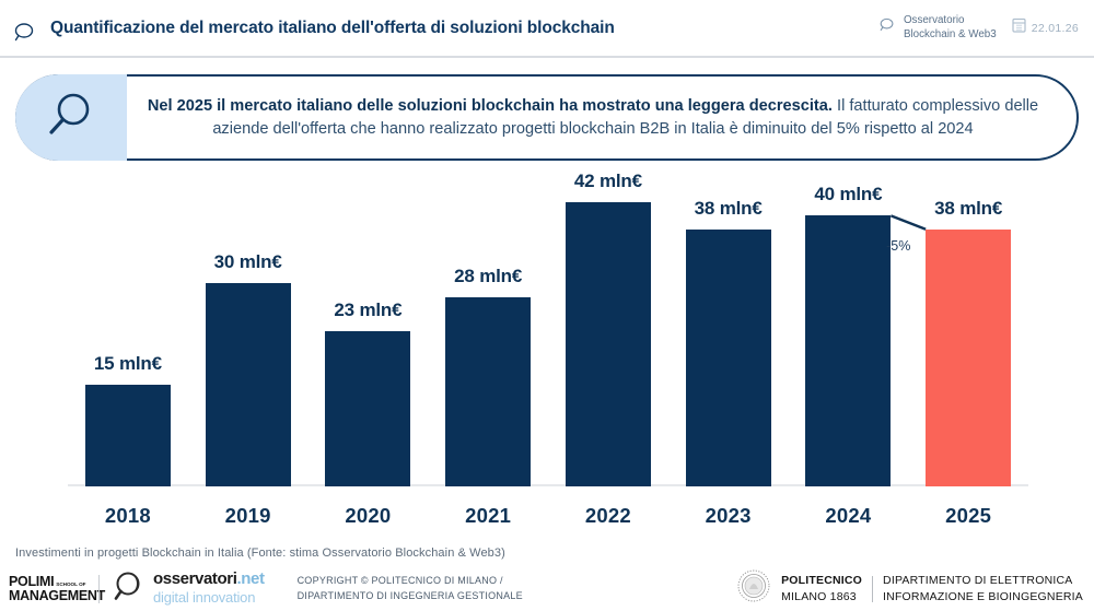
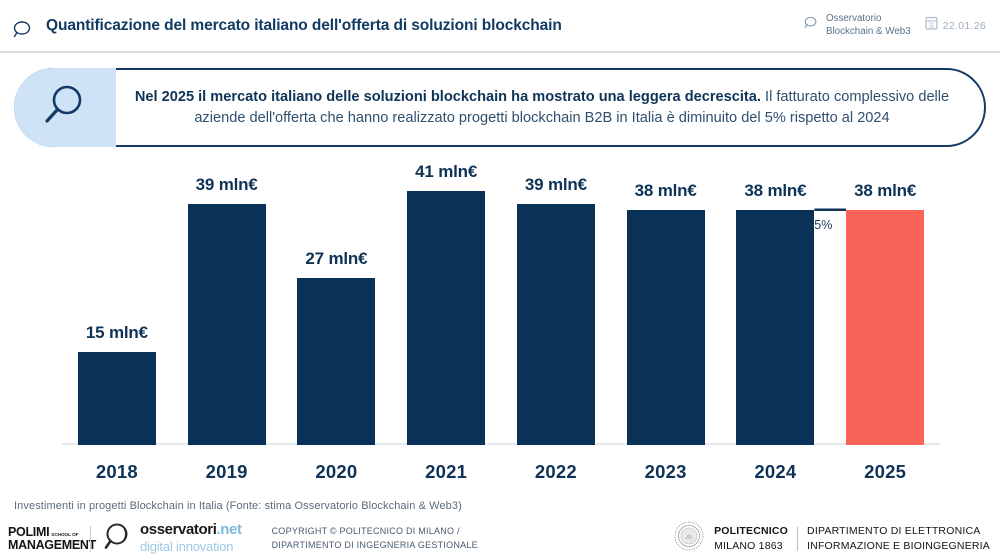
2019: 30 -> 39
2020: 23 -> 27
2021: 28 -> 41
2022: 42 -> 39
2024: 40 -> 38
